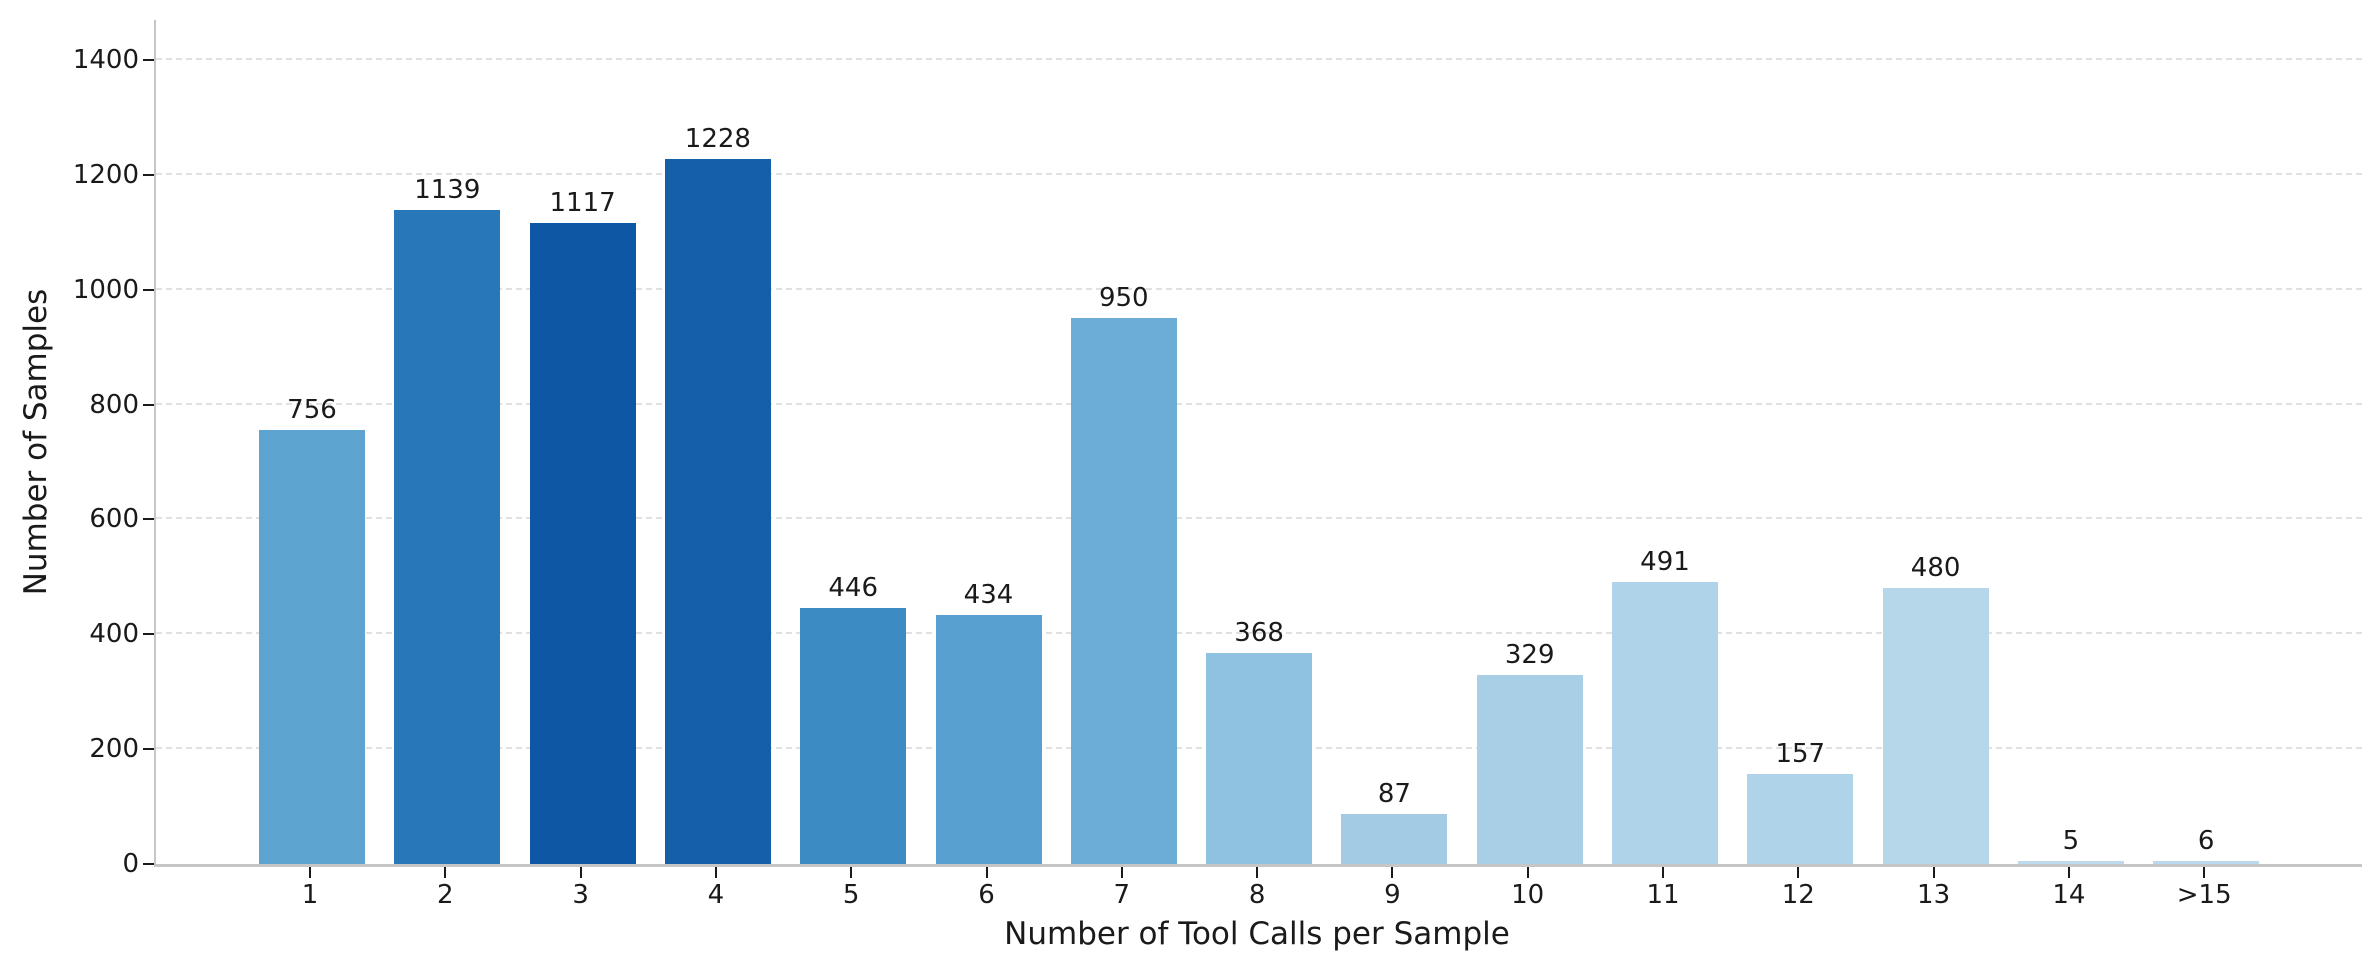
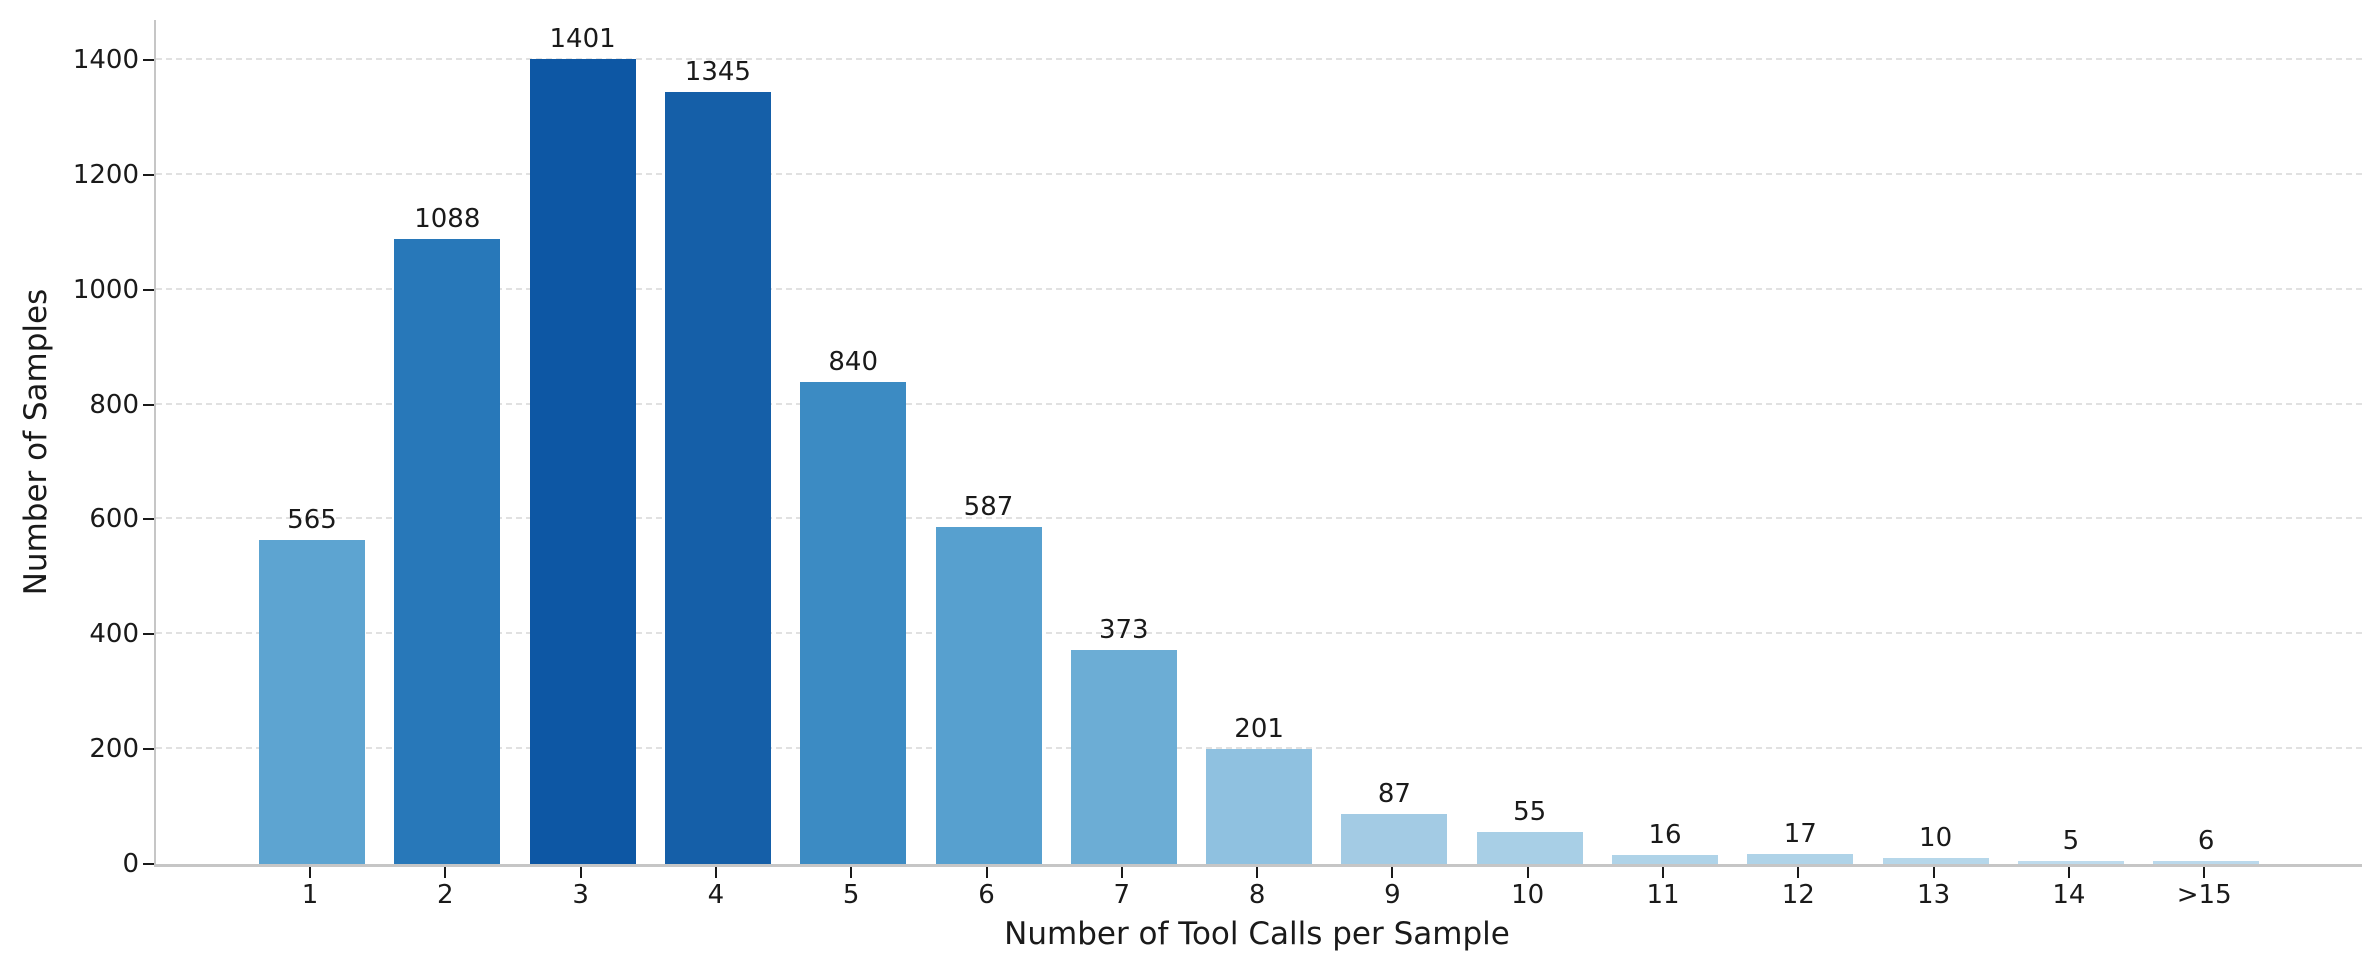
1: 756 -> 565
2: 1139 -> 1088
3: 1117 -> 1401
4: 1228 -> 1345
5: 446 -> 840
6: 434 -> 587
7: 950 -> 373
8: 368 -> 201
10: 329 -> 55
11: 491 -> 16
12: 157 -> 17
13: 480 -> 10
